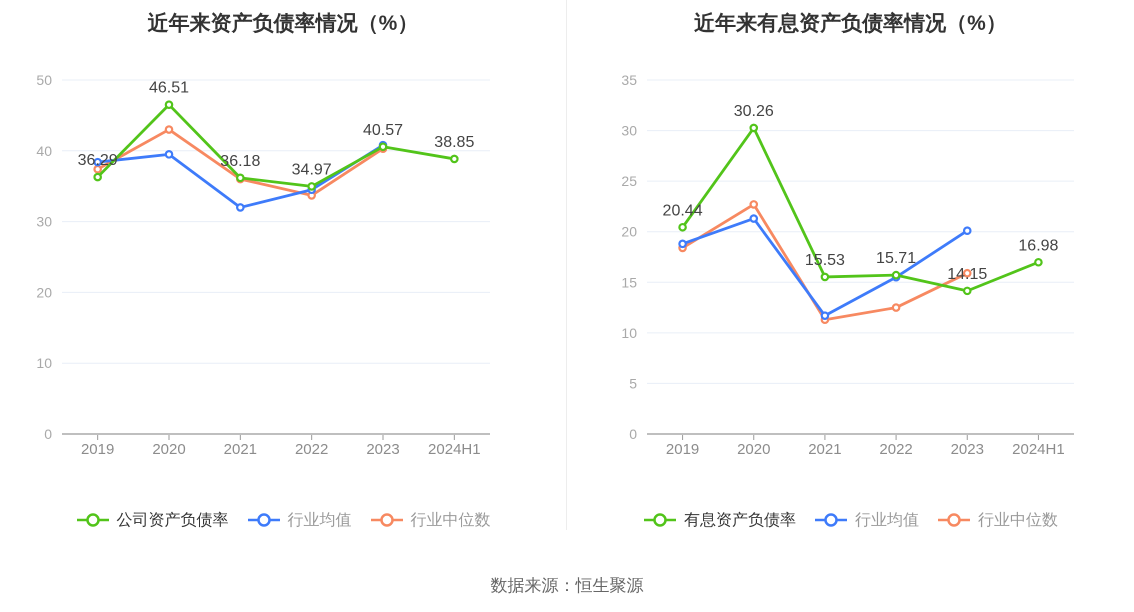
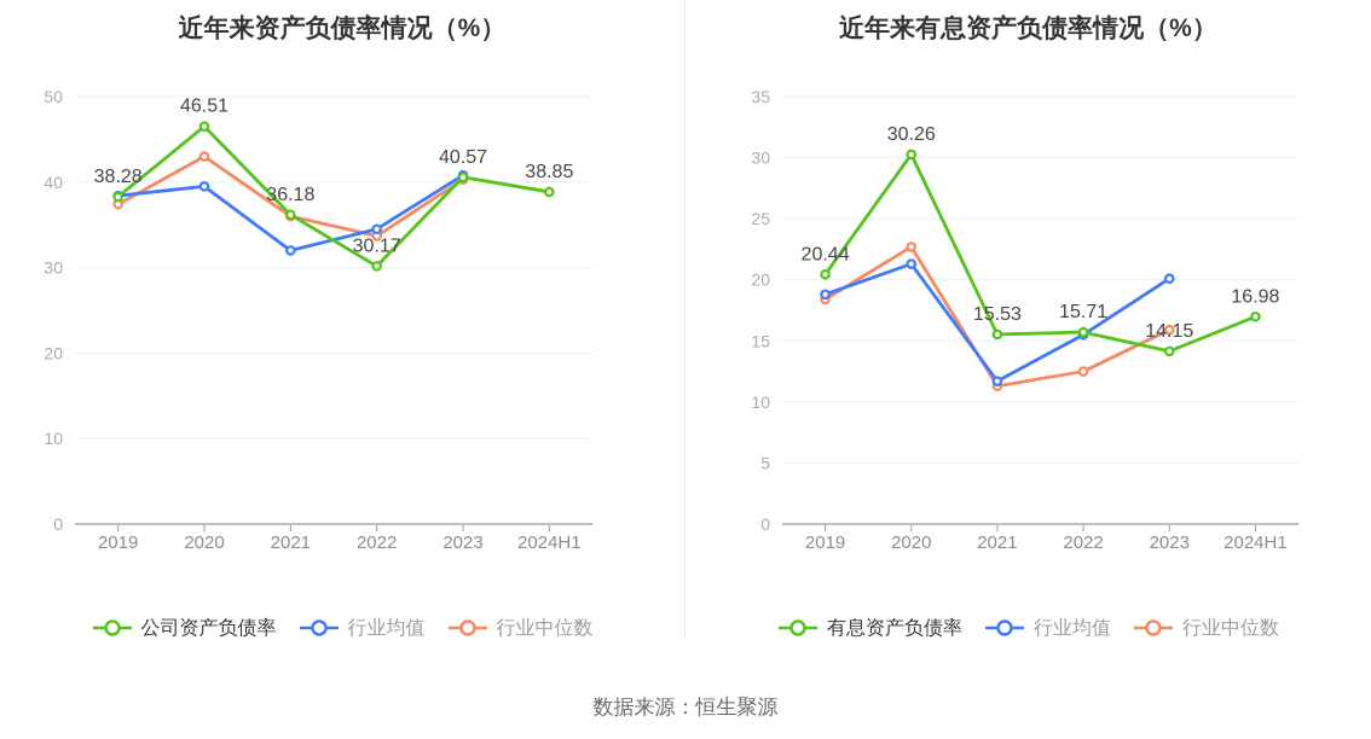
近年来资产负债率情况（%）/公司资产负债率/2019: 36.29 -> 38.28
近年来资产负债率情况（%）/公司资产负债率/2022: 34.97 -> 30.17
